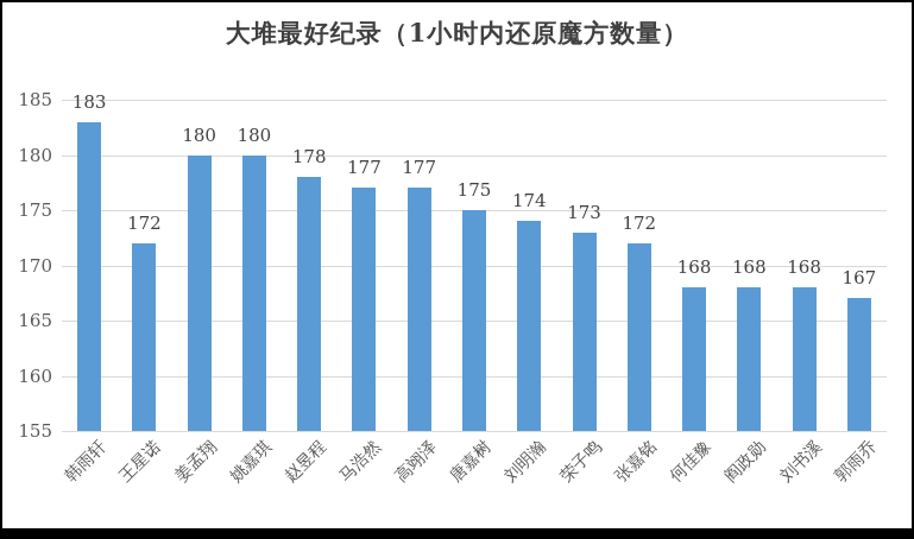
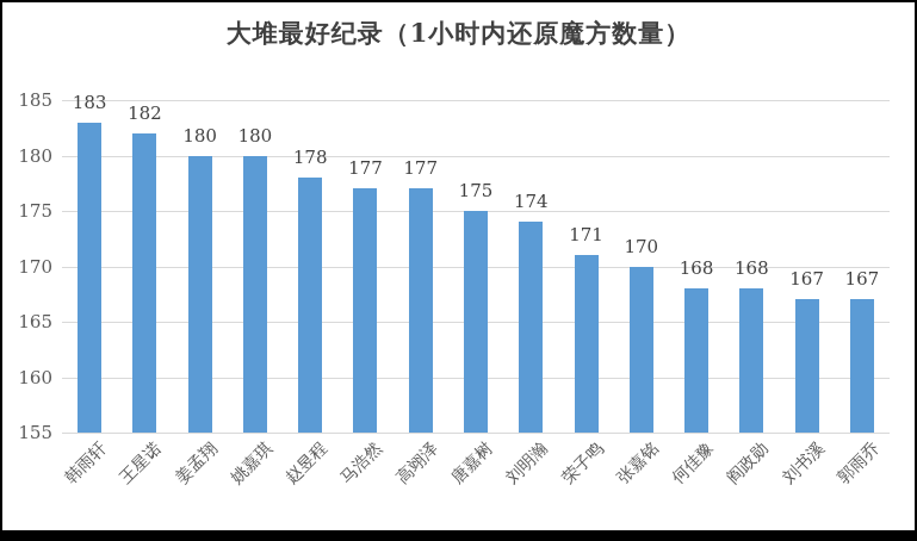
王星诺: 172 -> 182
荣子鸣: 173 -> 171
张嘉铭: 172 -> 170
刘书溪: 168 -> 167
